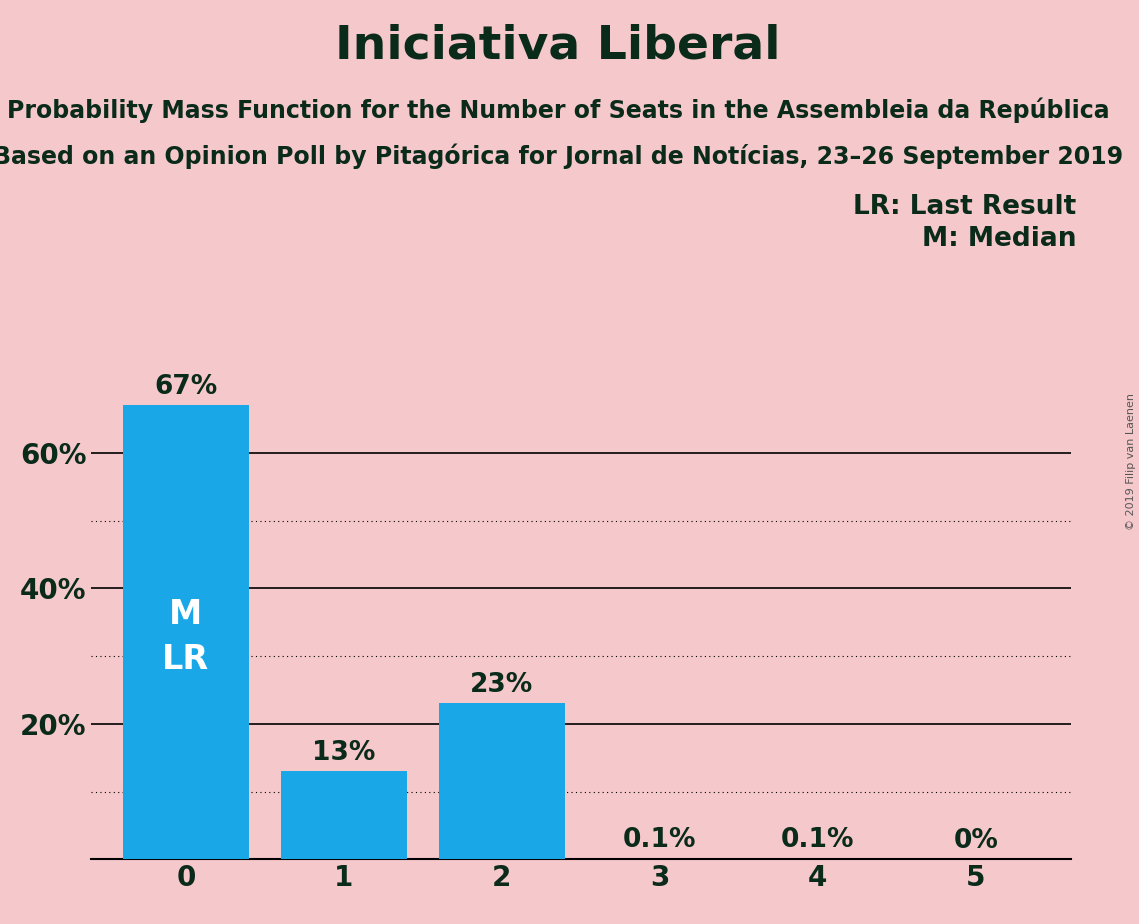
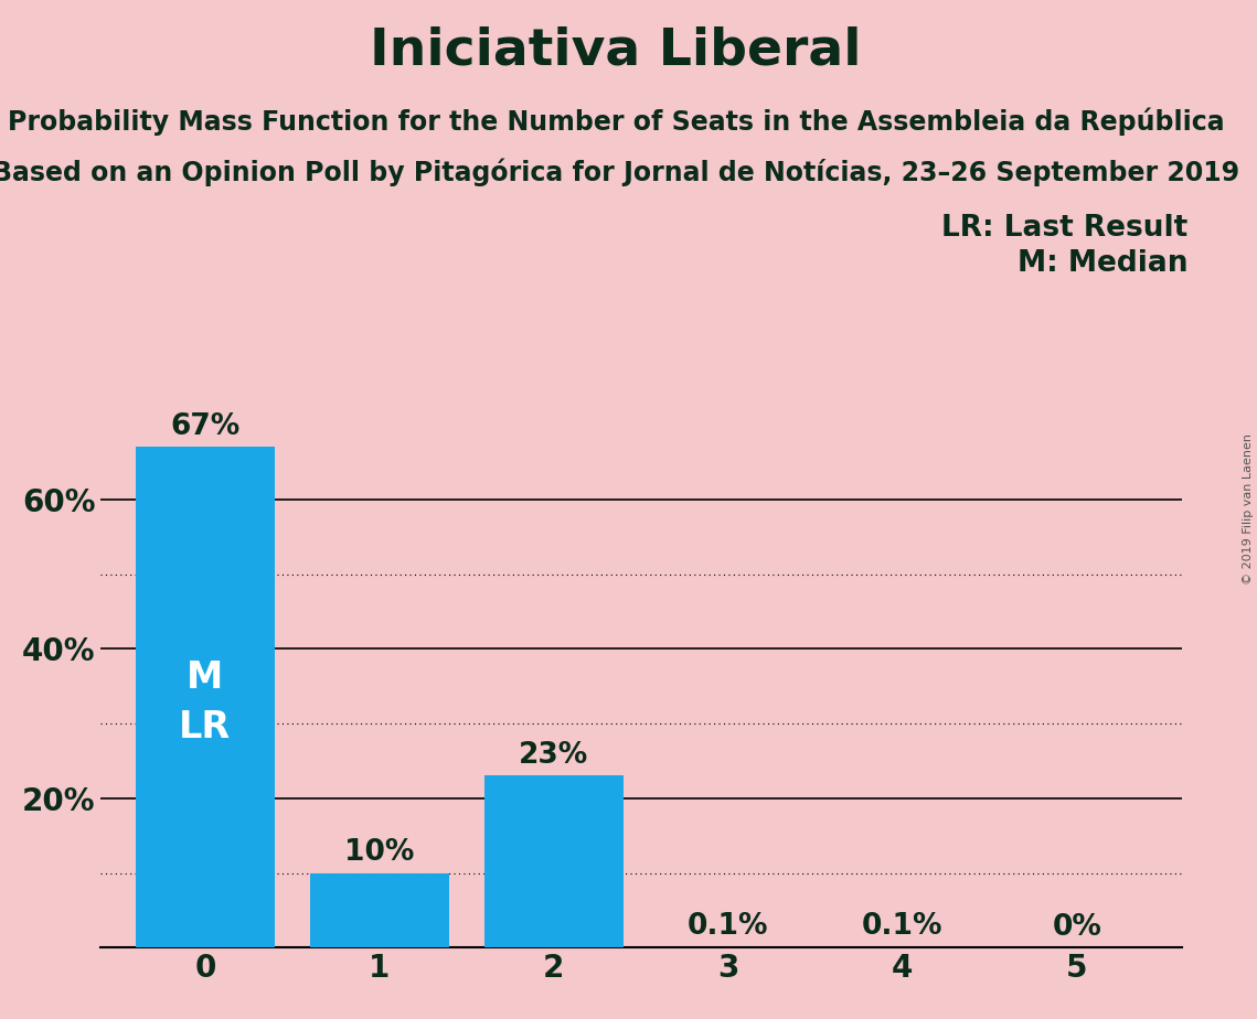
1: 13% -> 10%
